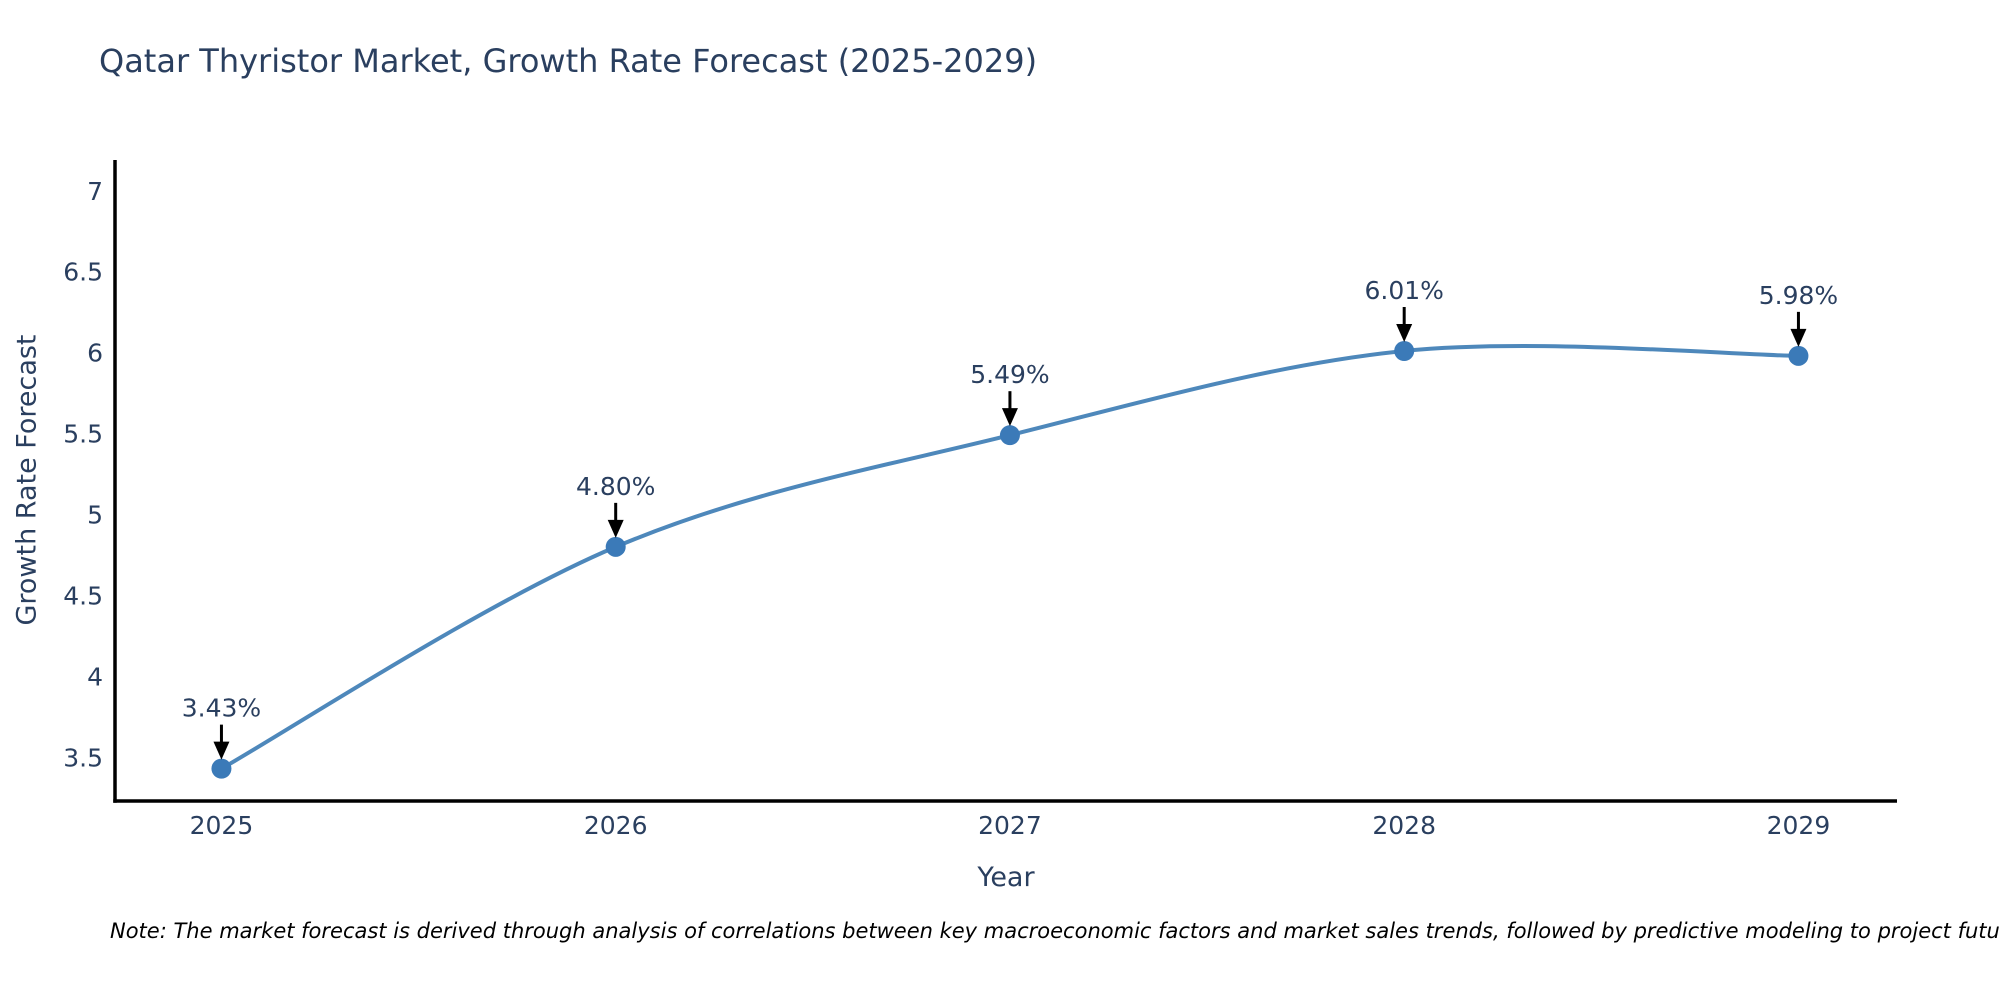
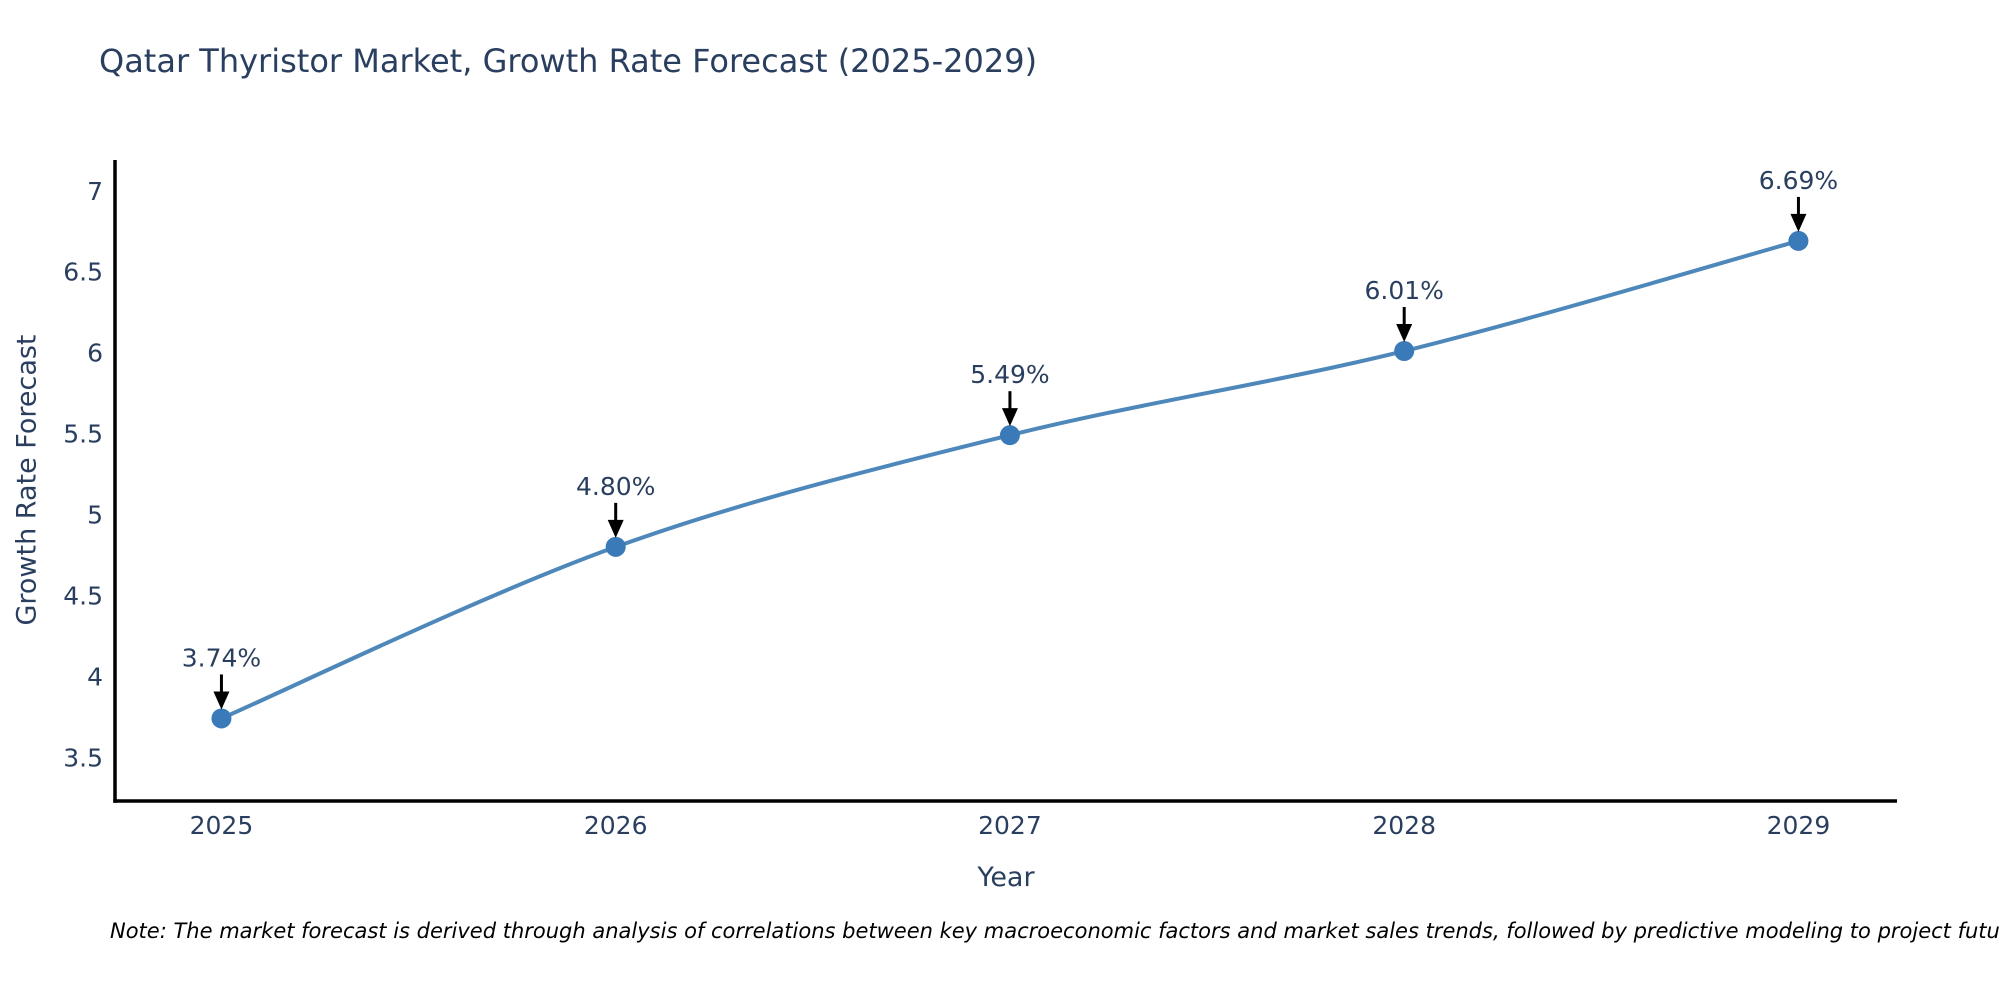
2025: 3.43% -> 3.74%
2029: 5.98% -> 6.69%
